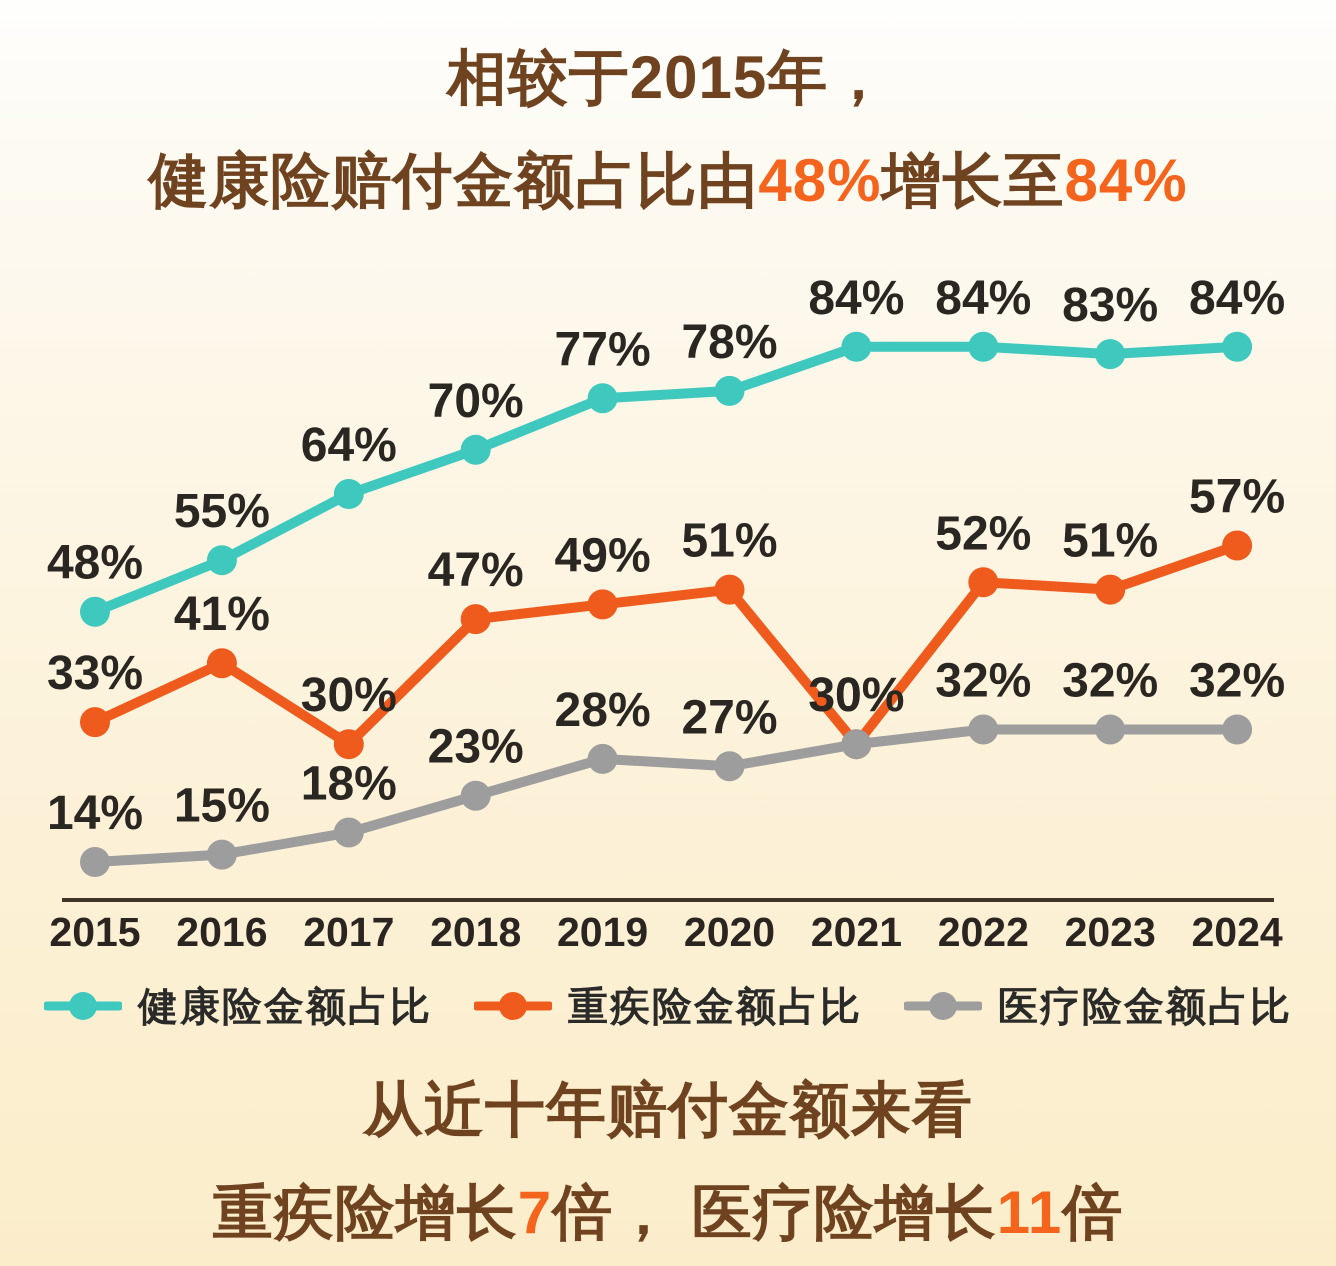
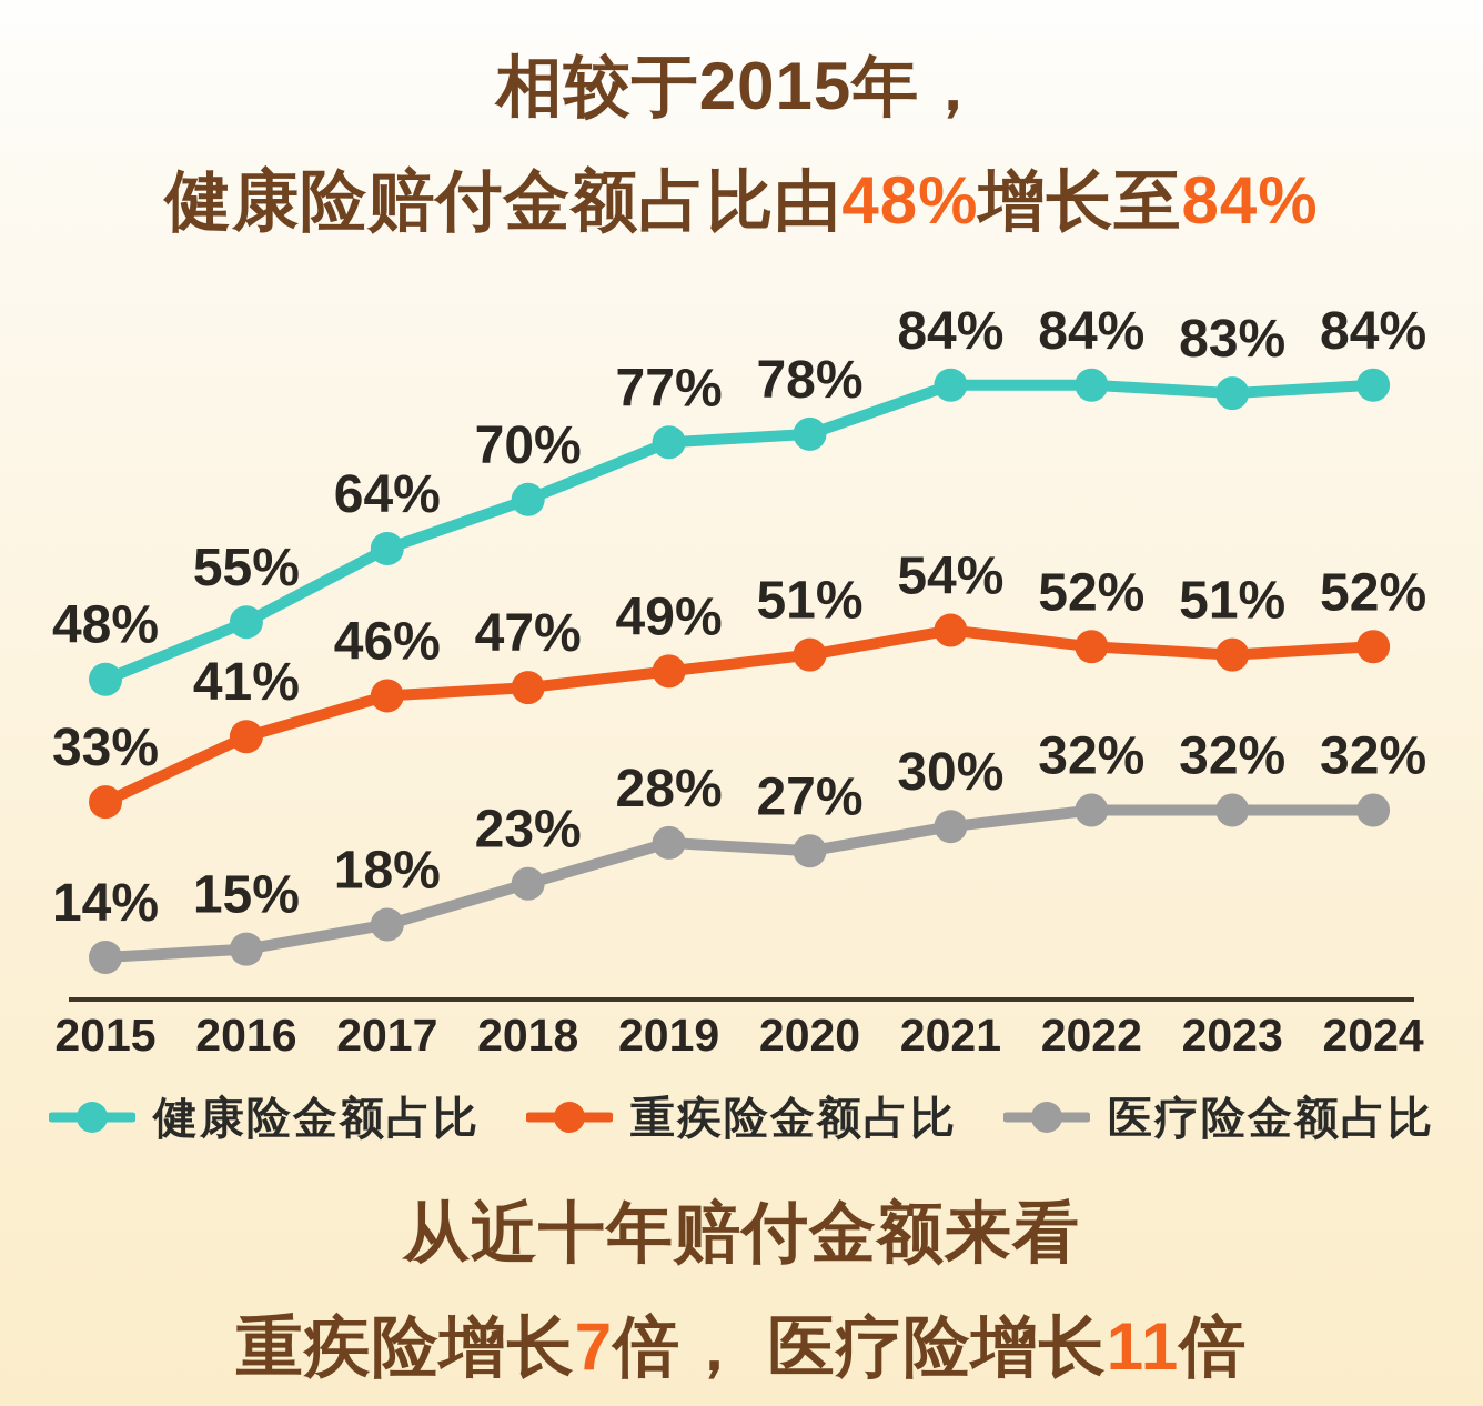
重疾险金额占比/2017: 30% -> 46%
重疾险金额占比/2021: 30% -> 54%
重疾险金额占比/2024: 57% -> 52%
